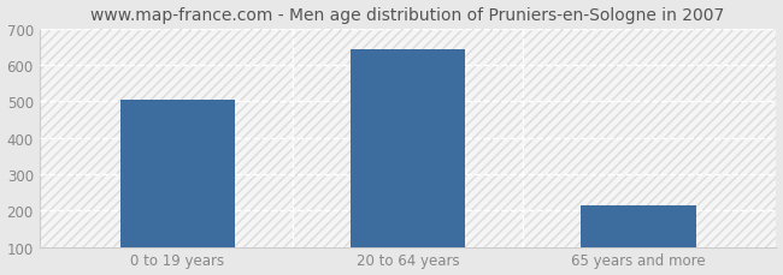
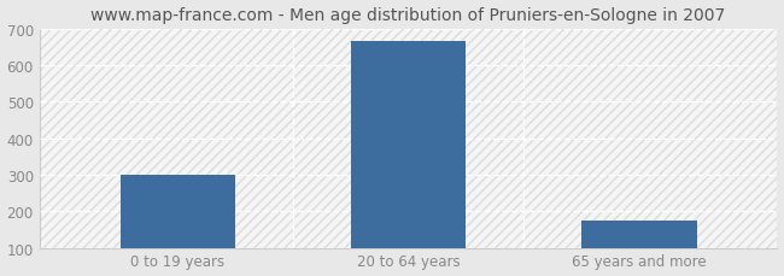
0 to 19 years: 505 -> 300
20 to 64 years: 645 -> 665
65 years and more: 215 -> 175
